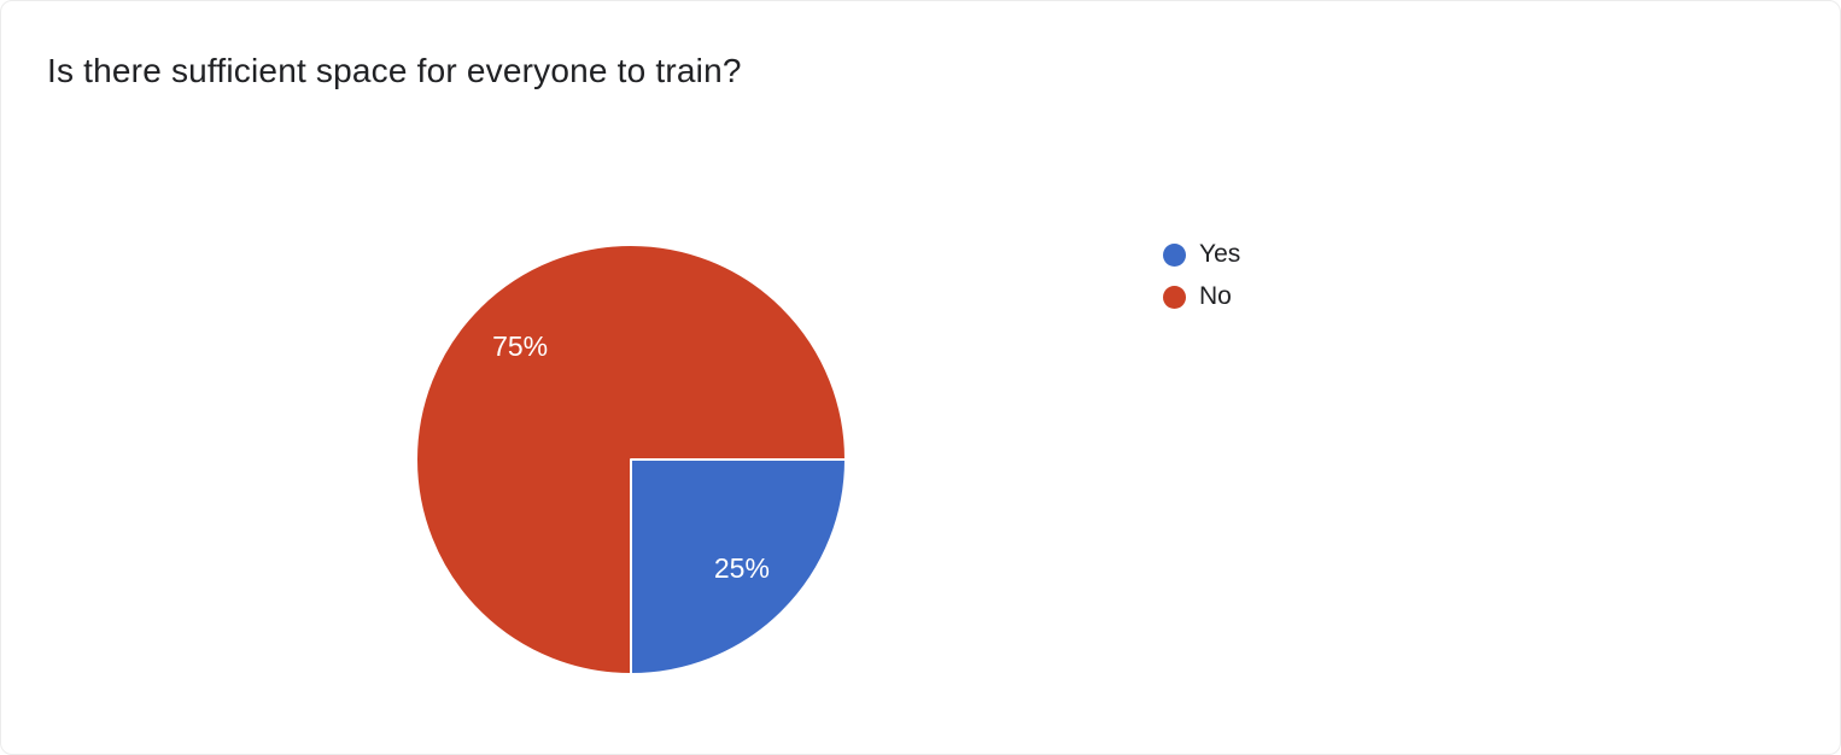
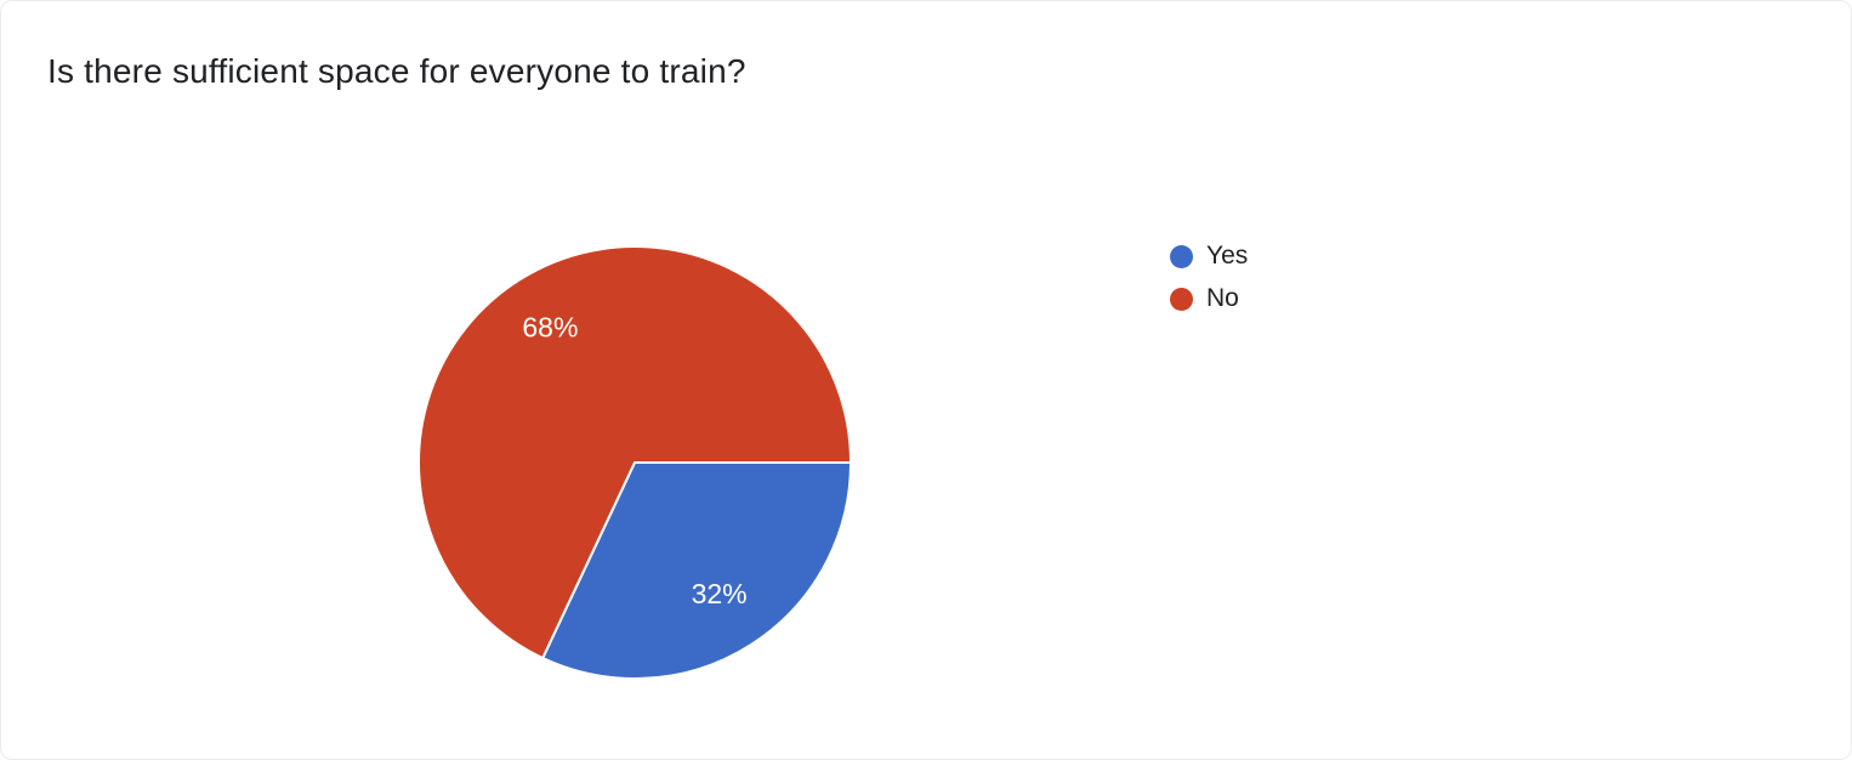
Yes: 25% -> 32%
No: 75% -> 68%
